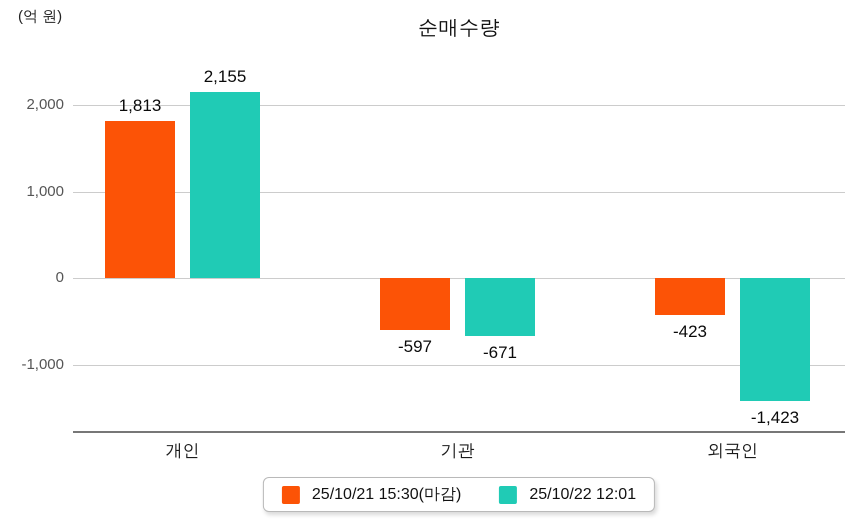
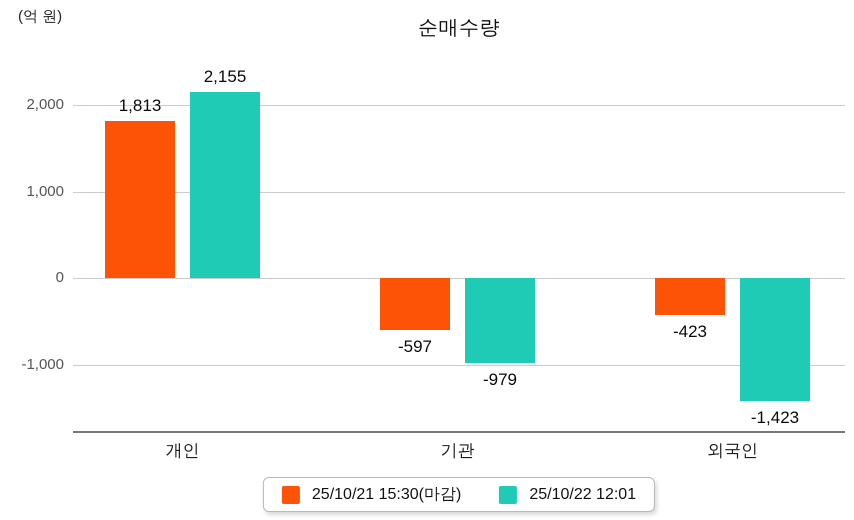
25/10/22 12:01/기관: -671 -> -979
